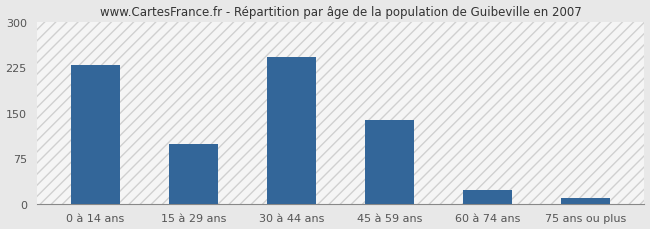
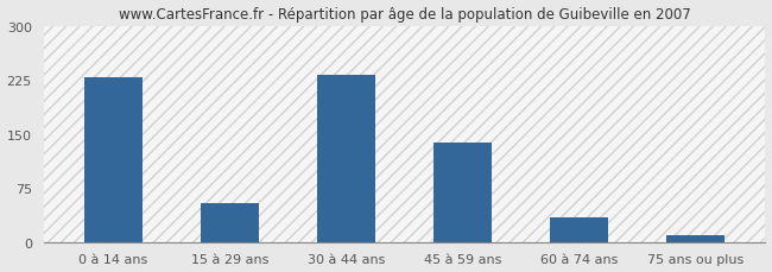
15 à 29 ans: 98 -> 54
30 à 44 ans: 242 -> 232
60 à 74 ans: 22 -> 34
